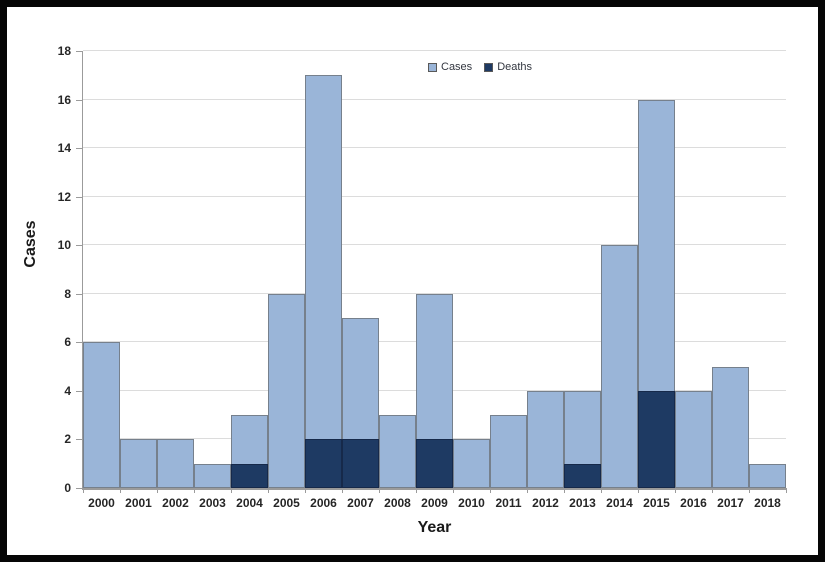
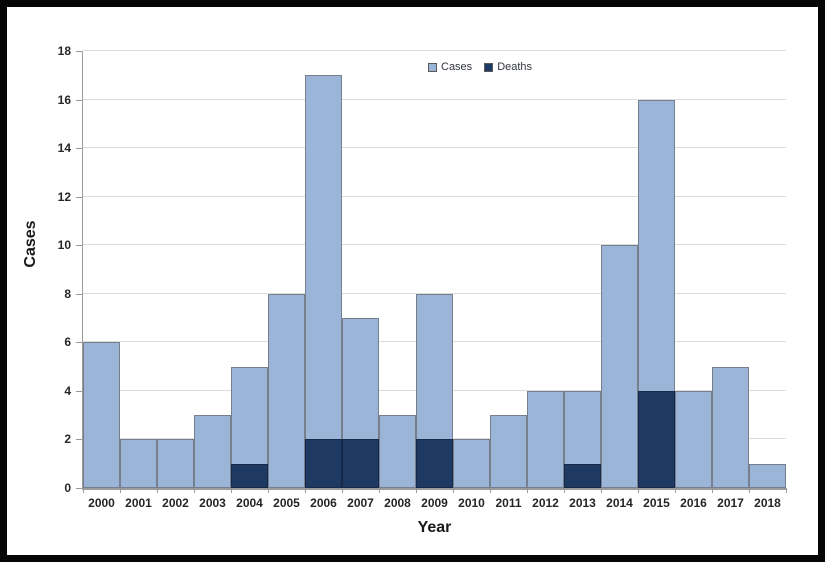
Cases/2003: 1 -> 3
Cases/2004: 3 -> 5
